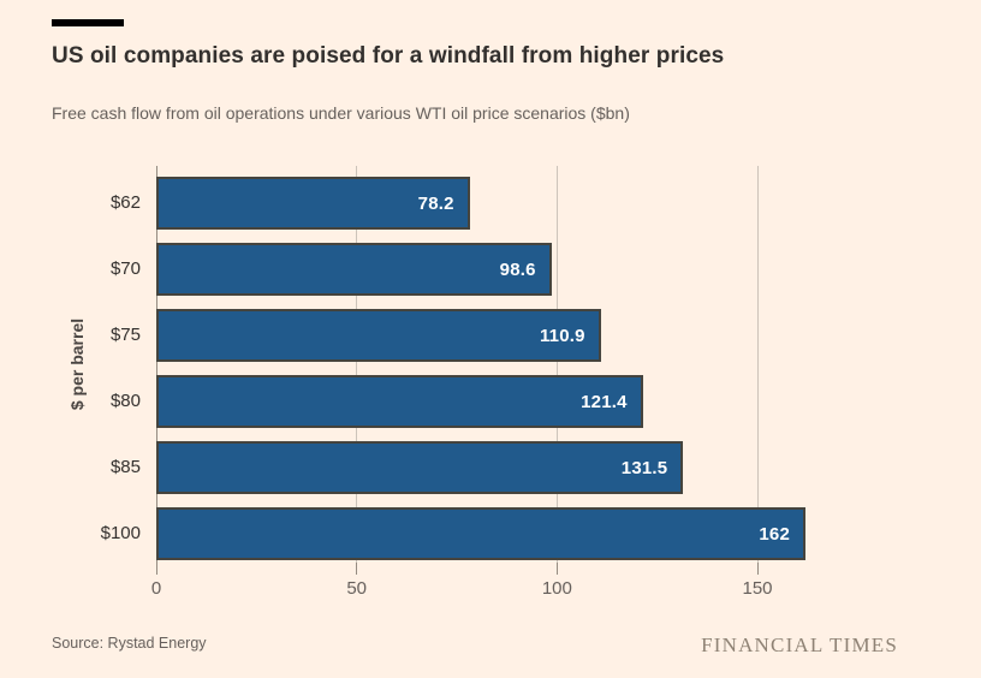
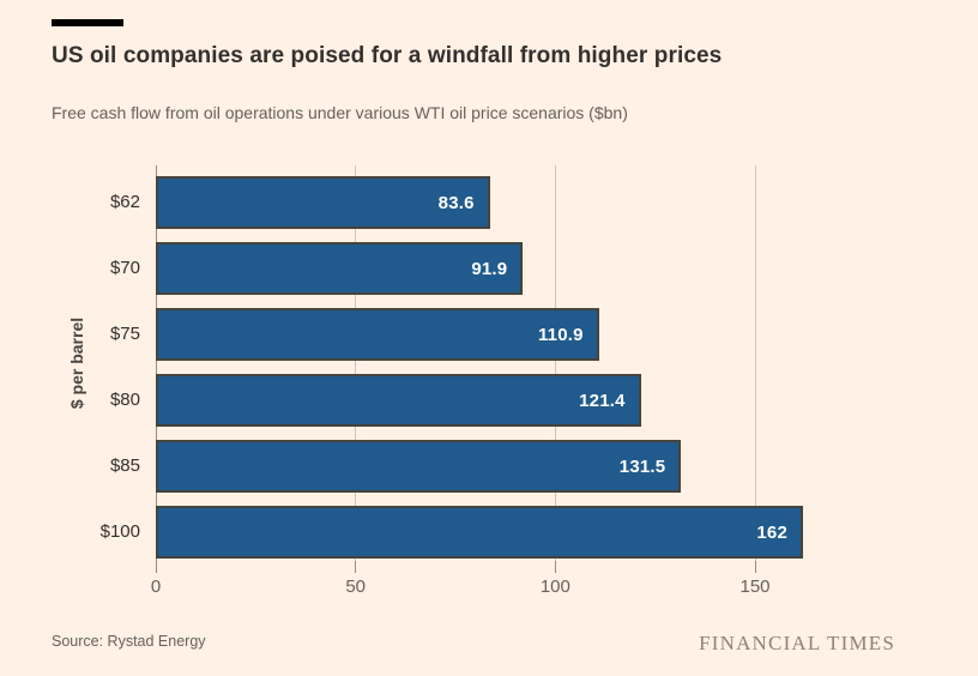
$62: 78.2 -> 83.6
$70: 98.6 -> 91.9
